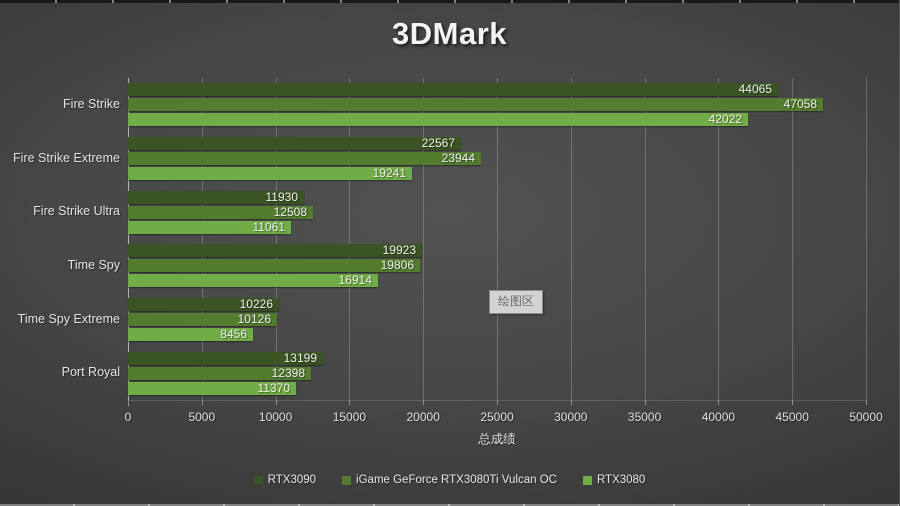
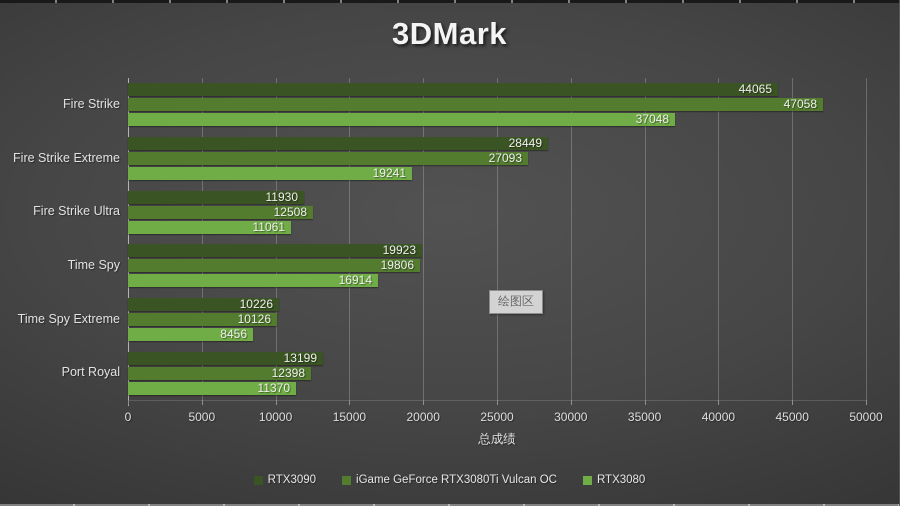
RTX3080/Fire Strike: 42022 -> 37048
RTX3090/Fire Strike Extreme: 22567 -> 28449
iGame GeForce RTX3080Ti Vulcan OC/Fire Strike Extreme: 23944 -> 27093
